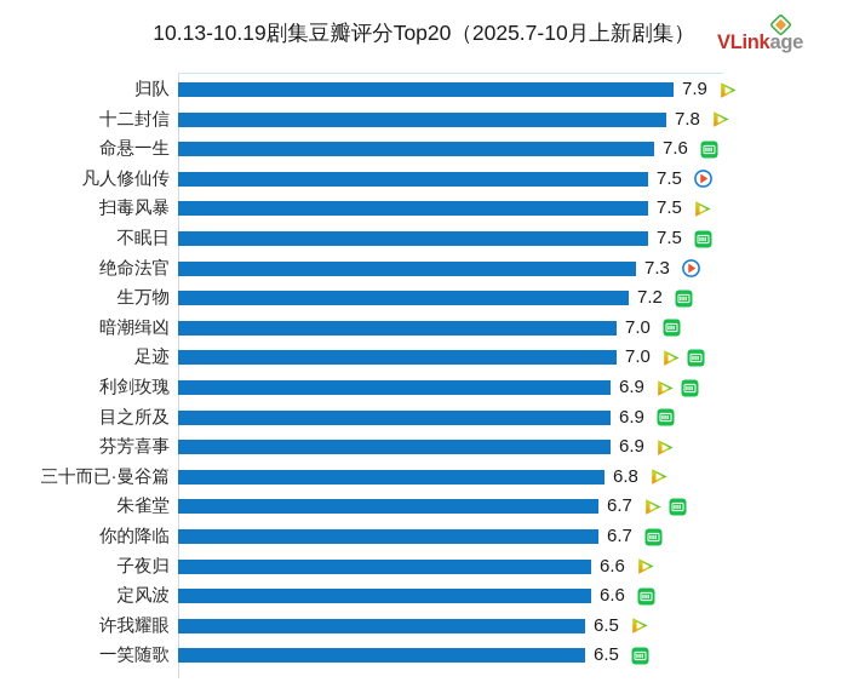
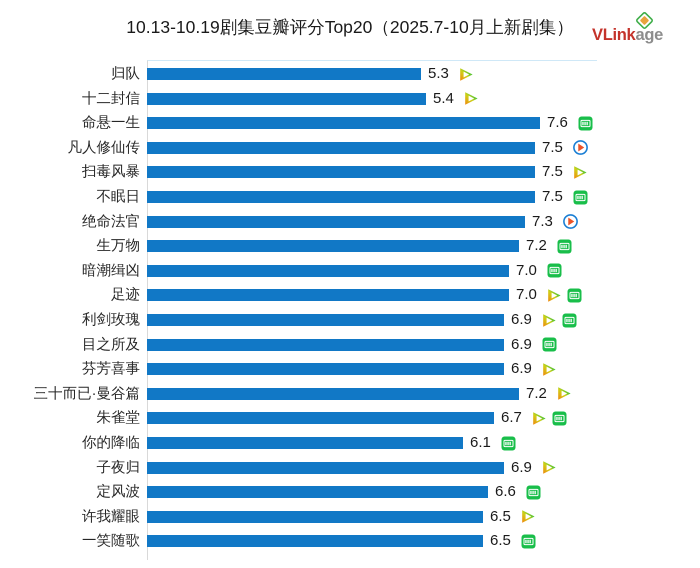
归队: 7.9 -> 5.3
十二封信: 7.8 -> 5.4
三十而已·曼谷篇: 6.8 -> 7.2
你的降临: 6.7 -> 6.1
子夜归: 6.6 -> 6.9
